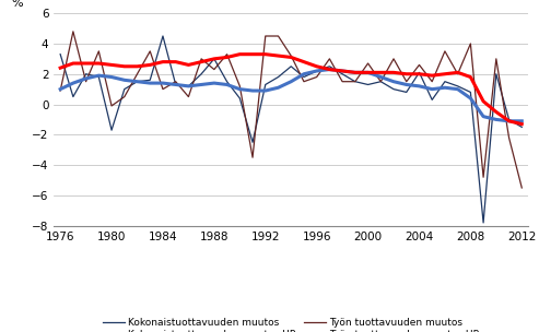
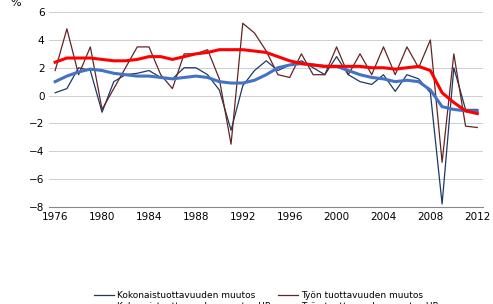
Kokonaistuottavuuden muutos/1976: 3.3 -> 0.2
Työn tuottavuuden muutos/1976: 0.9 -> 1.8
Kokonaistuottavuuden muutos/1980: -1.7 -> -1.2
Työn tuottavuuden muutos/1980: -0.1 -> -1.0
Kokonaistuottavuuden muutos/1984: 4.5 -> 1.8
Työn tuottavuuden muutos/1984: 1.0 -> 3.5
Kokonaistuottavuuden muutos/1988: 3.0 -> 2.0
Työn tuottavuuden muutos/1988: 2.3 -> 3.0
Kokonaistuottavuuden muutos/1992: 1.3 -> 0.7
Työn tuottavuuden muutos/1992: 4.5 -> 5.2
Työn tuottavuuden muutos/1996: 1.8 -> 1.3
Kokonaistuottavuuden muutos/2000: 1.3 -> 2.8
Työn tuottavuuden muutos/2000: 2.7 -> 3.5
Kokonaistuottavuuden muutos/2004: 2.1 -> 1.5
Työn tuottavuuden muutos/2004: 2.6 -> 3.5
Kokonaistuottavuuden muutos/2008: 0.8 -> 0.2
Kokonaistuottavuuden muutos/2012: -1.5 -> -1.0
Työn tuottavuuden muutos/2012: -5.5 -> -2.3
